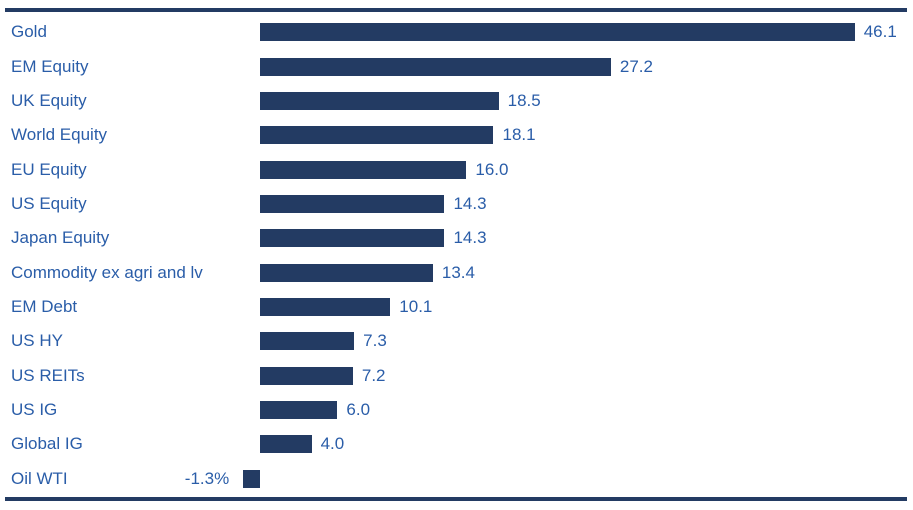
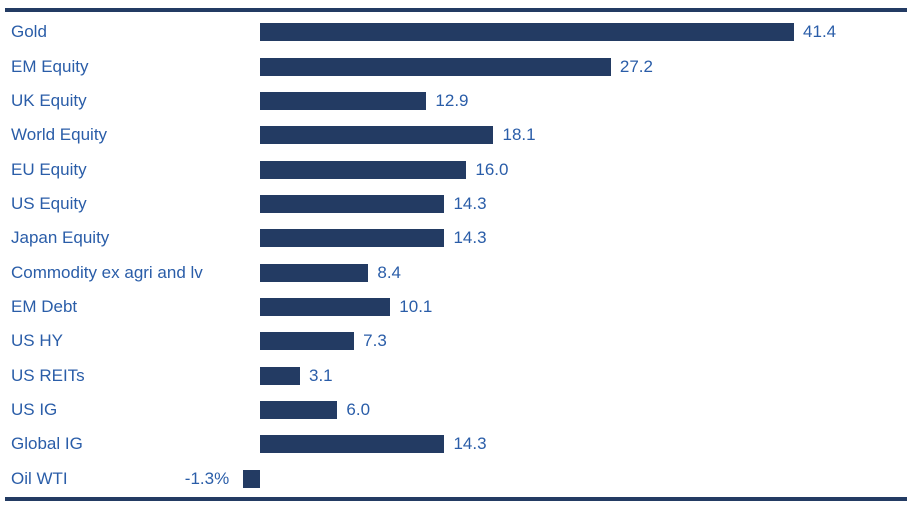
Gold: 46.1 -> 41.4
UK Equity: 18.5 -> 12.9
Commodity ex agri and lv: 13.4 -> 8.4
US REITs: 7.2 -> 3.1
Global IG: 4.0 -> 14.3
